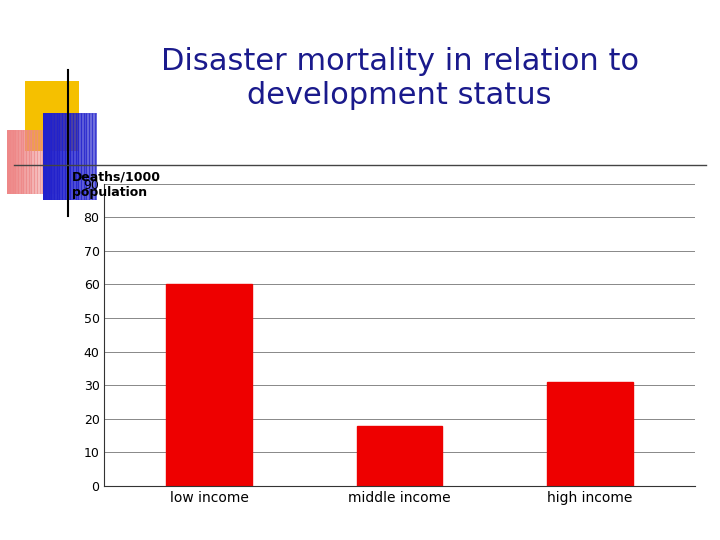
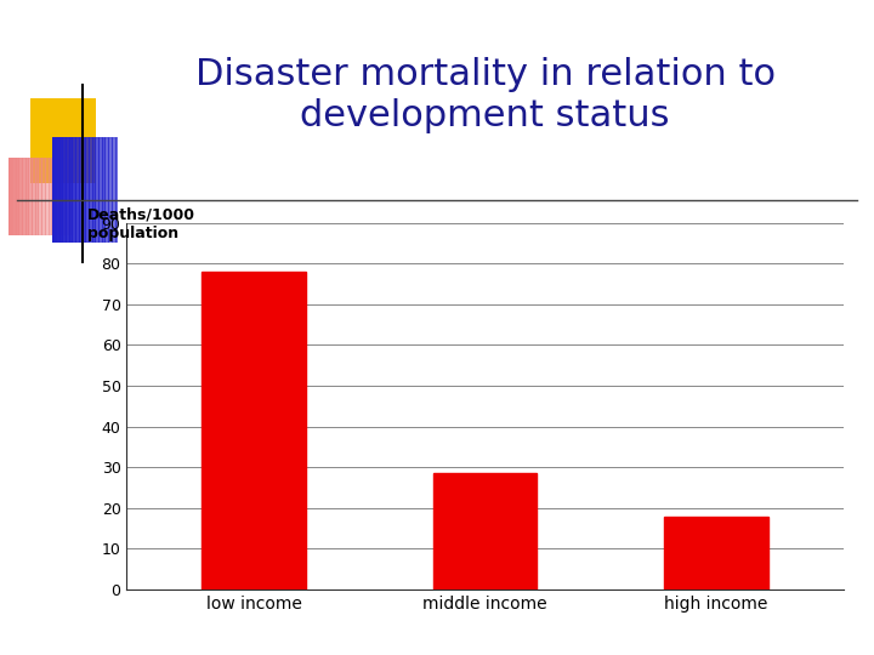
low income: 60.0 -> 78.0
middle income: 18.0 -> 28.5
high income: 31.0 -> 18.0
